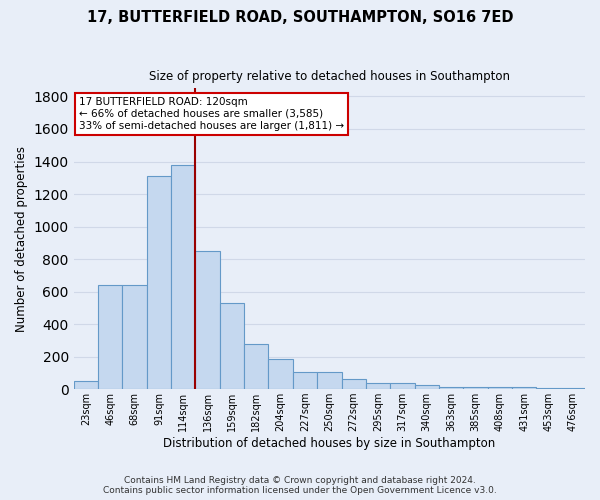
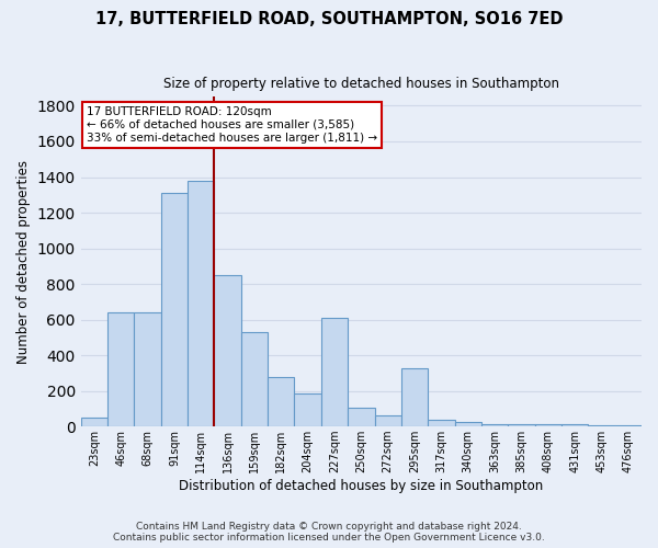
227sqm: 100 -> 610
295sqm: 40 -> 330
